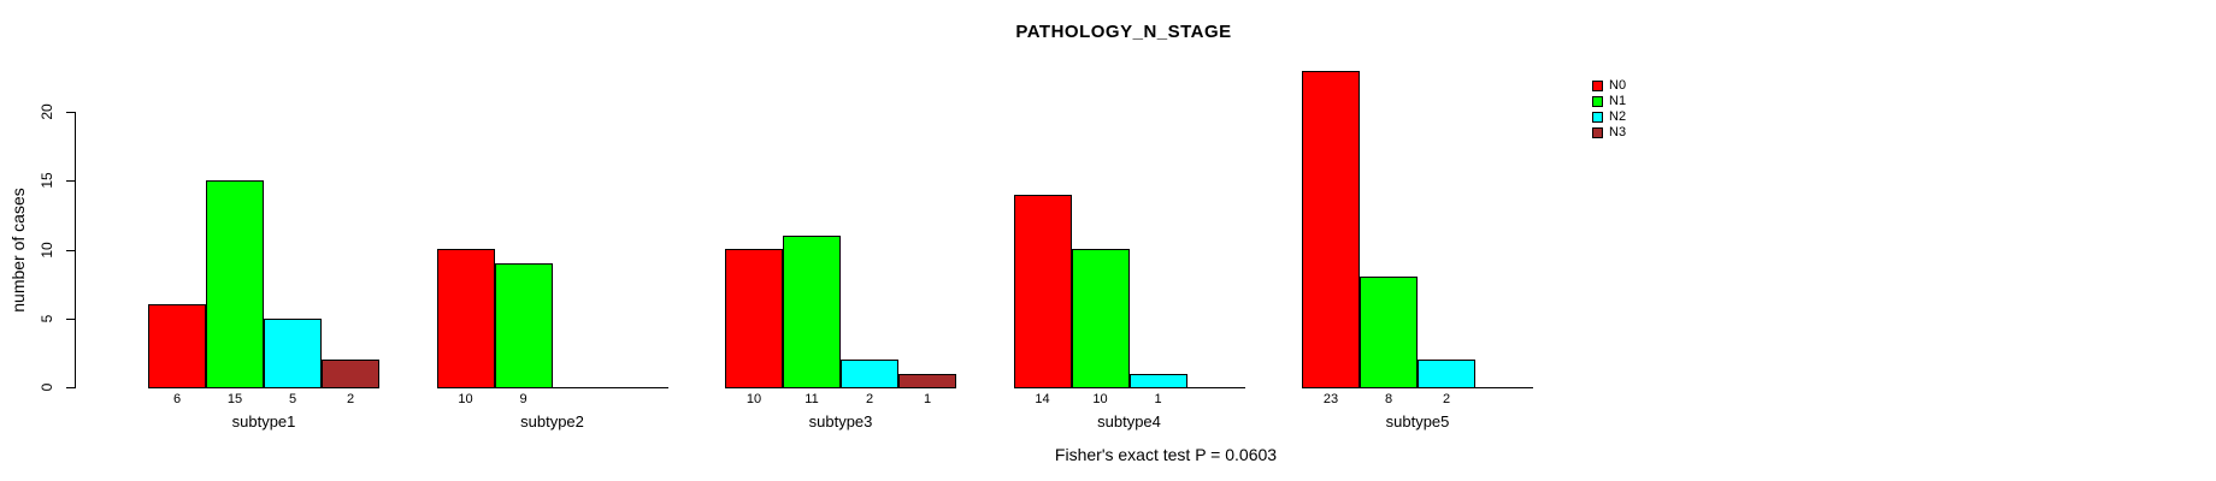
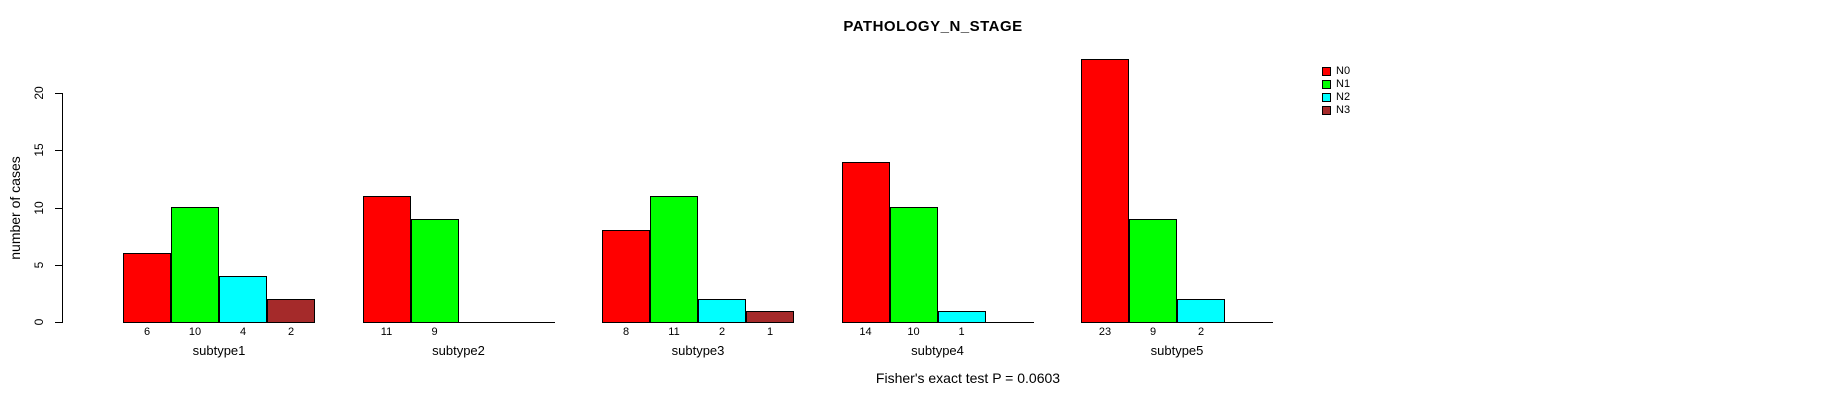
N1/subtype1: 15 -> 10
N2/subtype1: 5 -> 4
N0/subtype2: 10 -> 11
N0/subtype3: 10 -> 8
N1/subtype5: 8 -> 9
